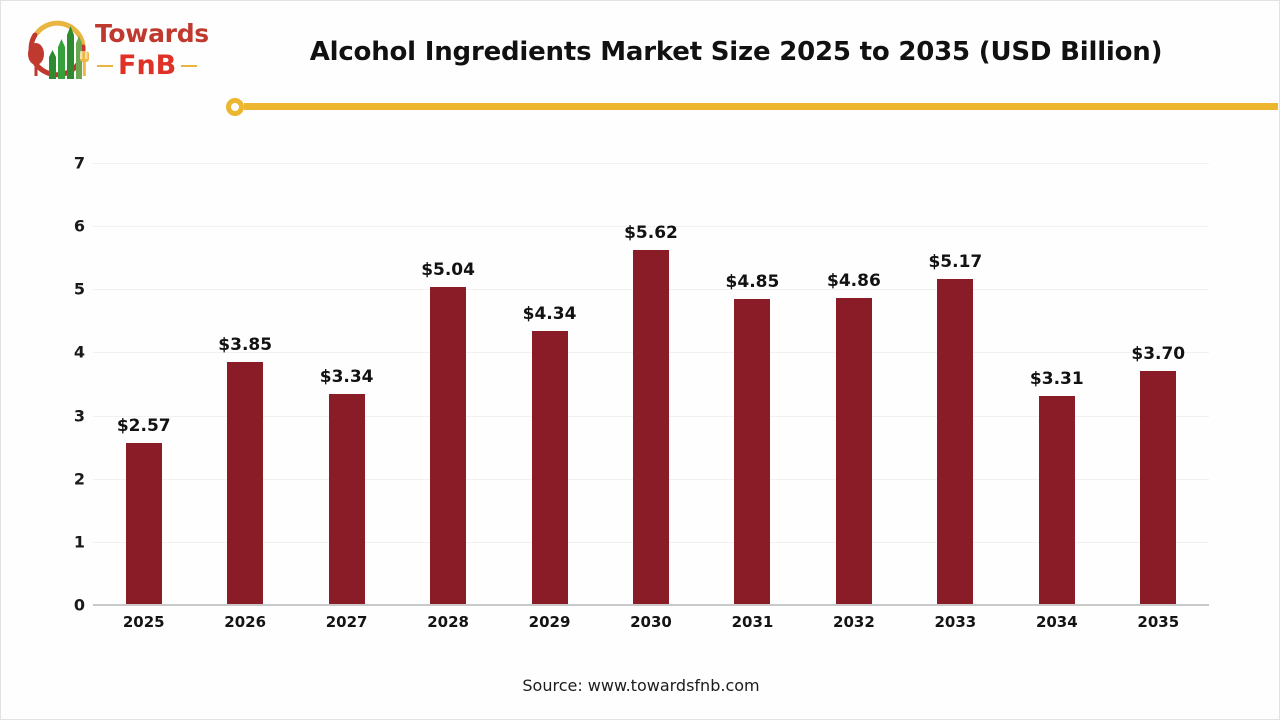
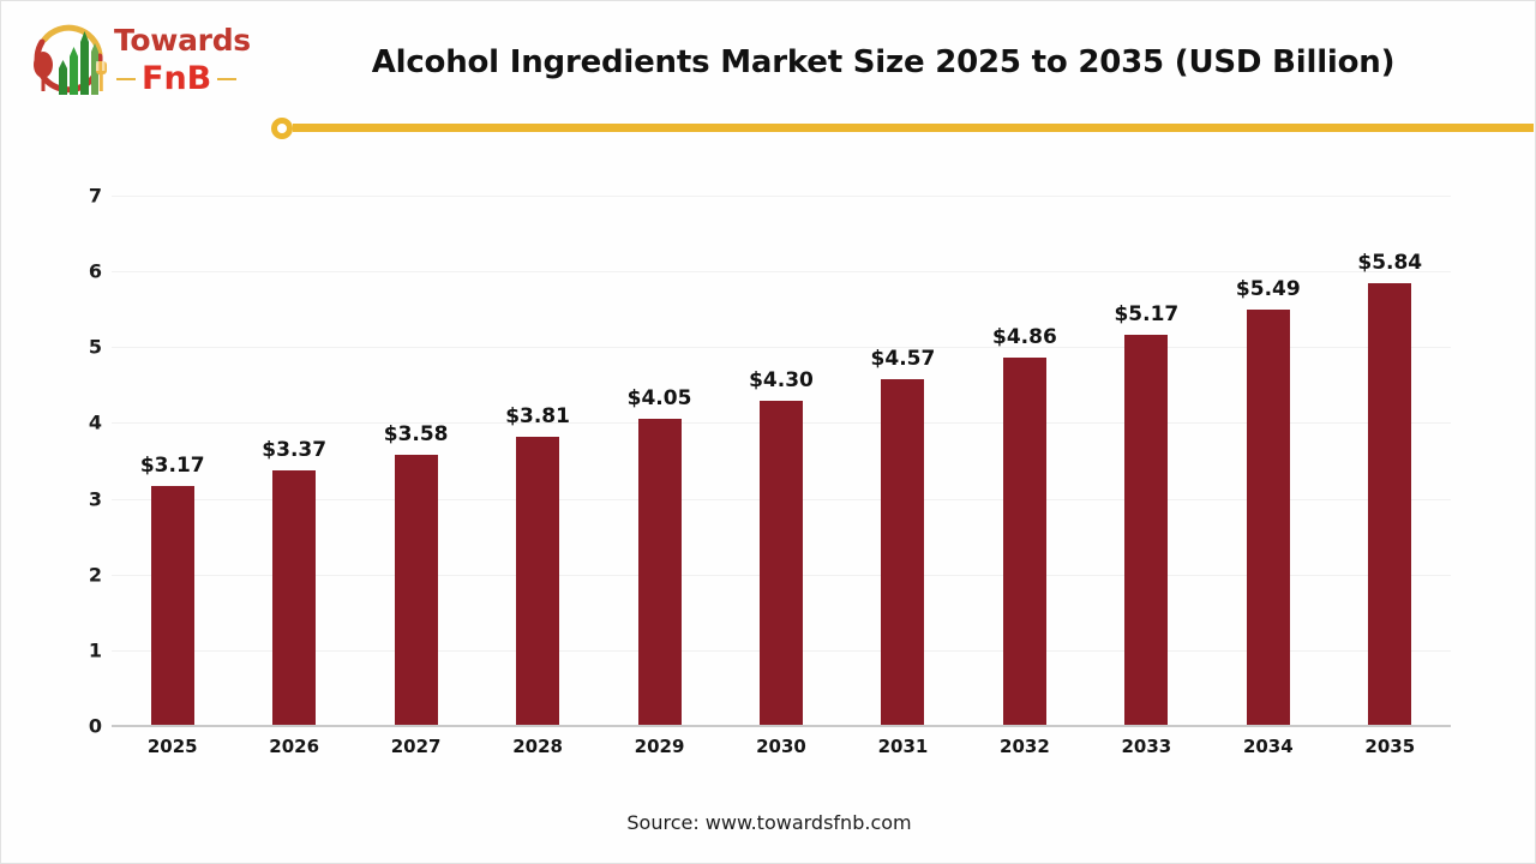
2025: $2.57 -> $3.17
2026: $3.85 -> $3.37
2027: $3.34 -> $3.58
2028: $5.04 -> $3.81
2029: $4.34 -> $4.05
2030: $5.62 -> $4.30
2031: $4.85 -> $4.57
2034: $3.31 -> $5.49
2035: $3.70 -> $5.84
